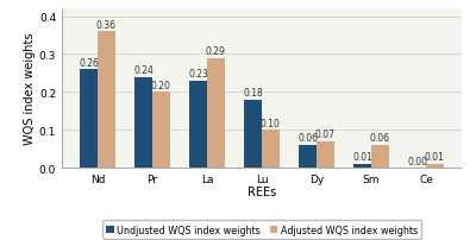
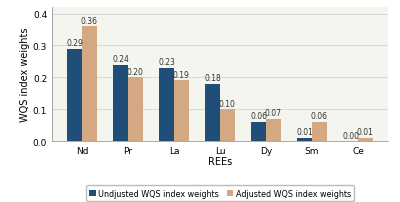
Undjusted WQS index weights/Nd: 0.26 -> 0.29
Adjusted WQS index weights/La: 0.29 -> 0.19
